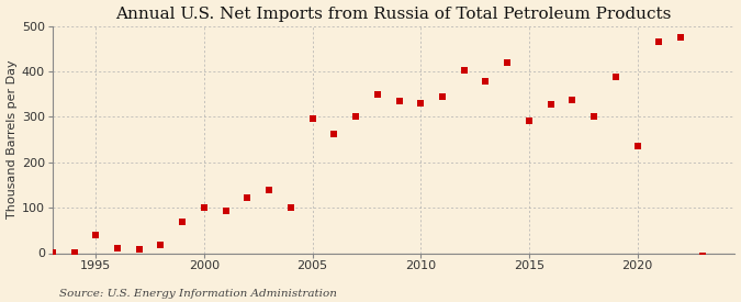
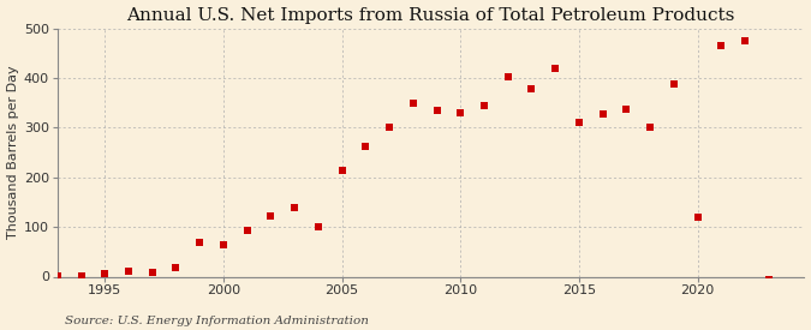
1995: 40 -> 5
2000: 100 -> 65
2005: 295 -> 213
2015: 290 -> 310
2020: 235 -> 120
